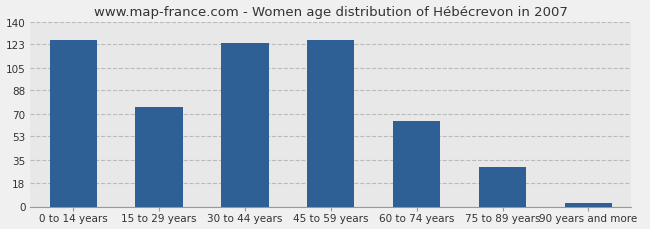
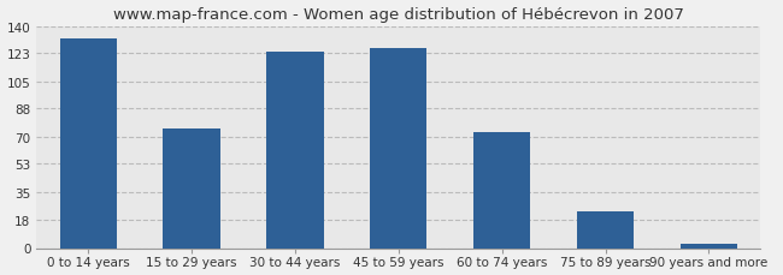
0 to 14 years: 126 -> 132
60 to 74 years: 65 -> 73
75 to 89 years: 30 -> 23
